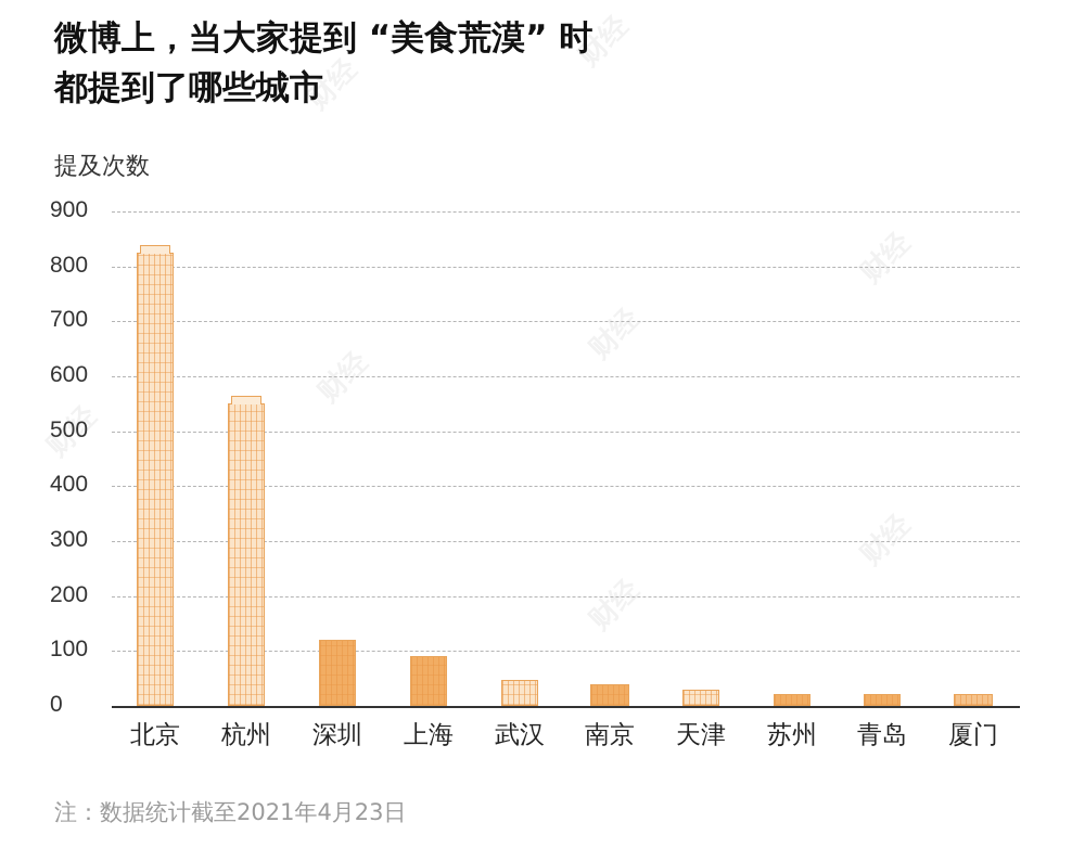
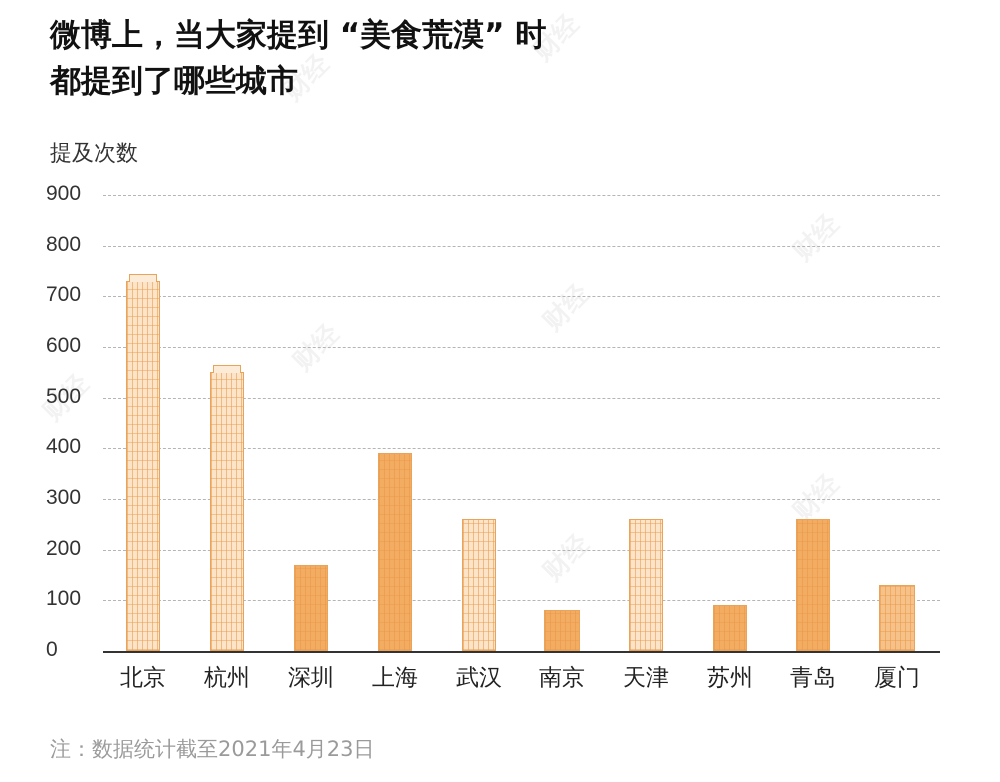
北京: 820 -> 730
深圳: 120 -> 170
上海: 90 -> 390
武汉: 50 -> 260
南京: 40 -> 80
天津: 30 -> 260
苏州: 20 -> 90
青岛: 20 -> 260
厦门: 20 -> 130
